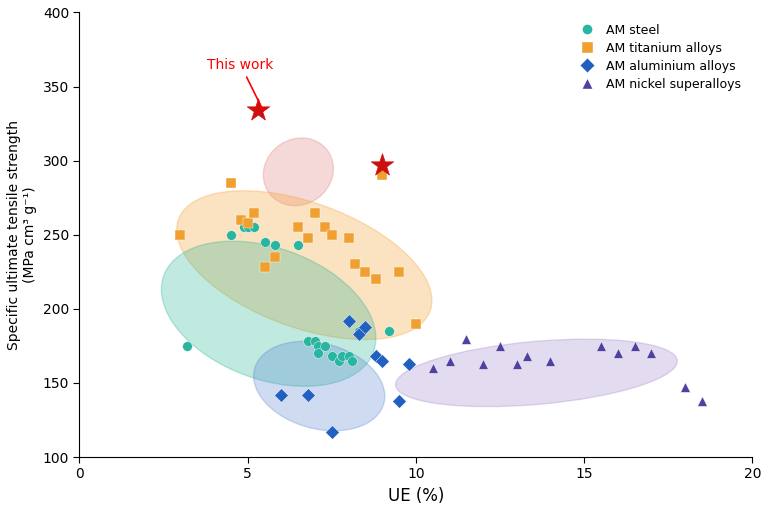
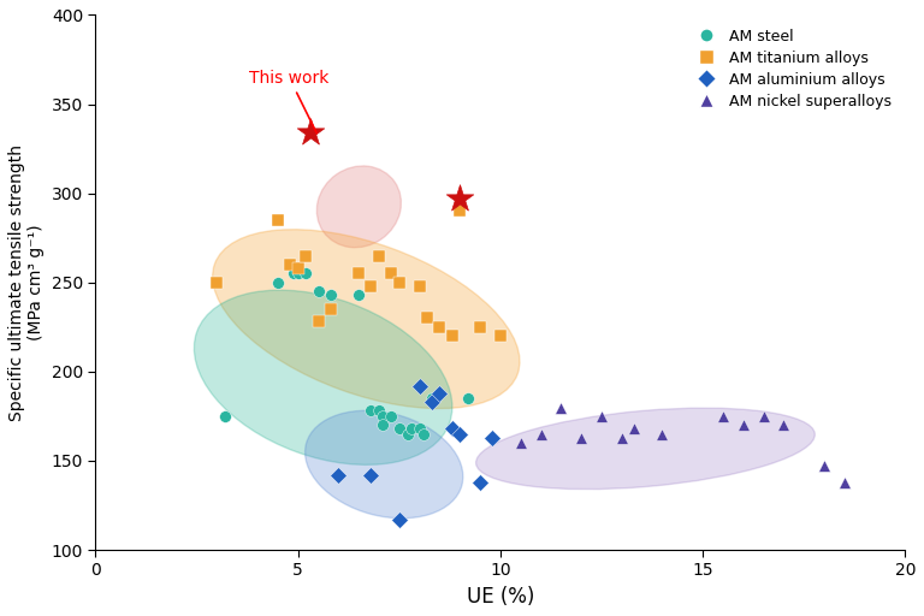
AM titanium alloys/10: 190 -> 220
